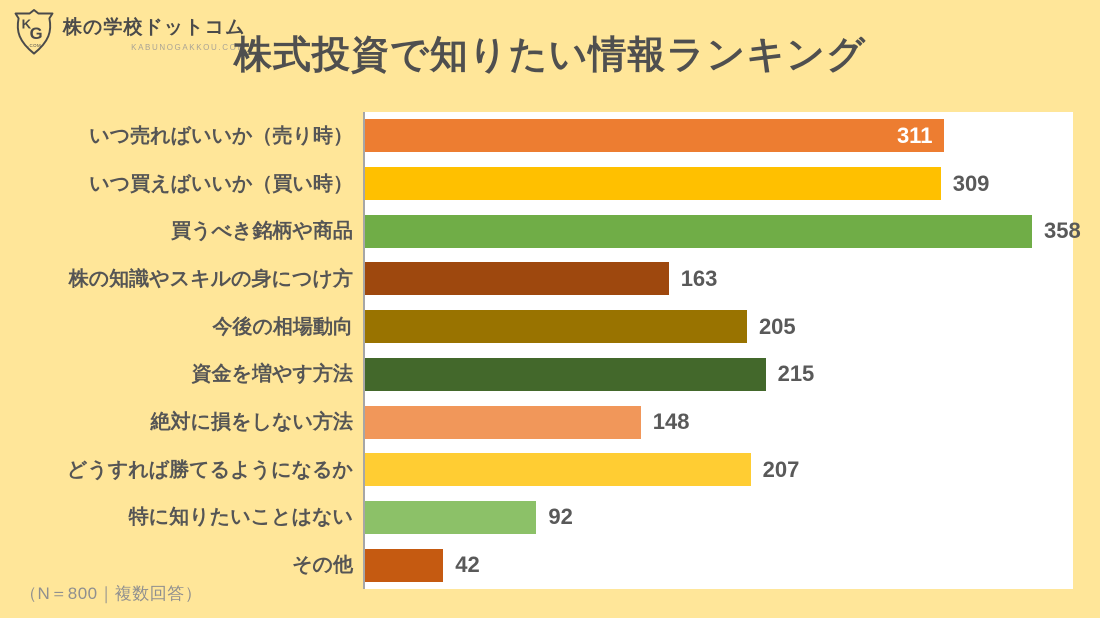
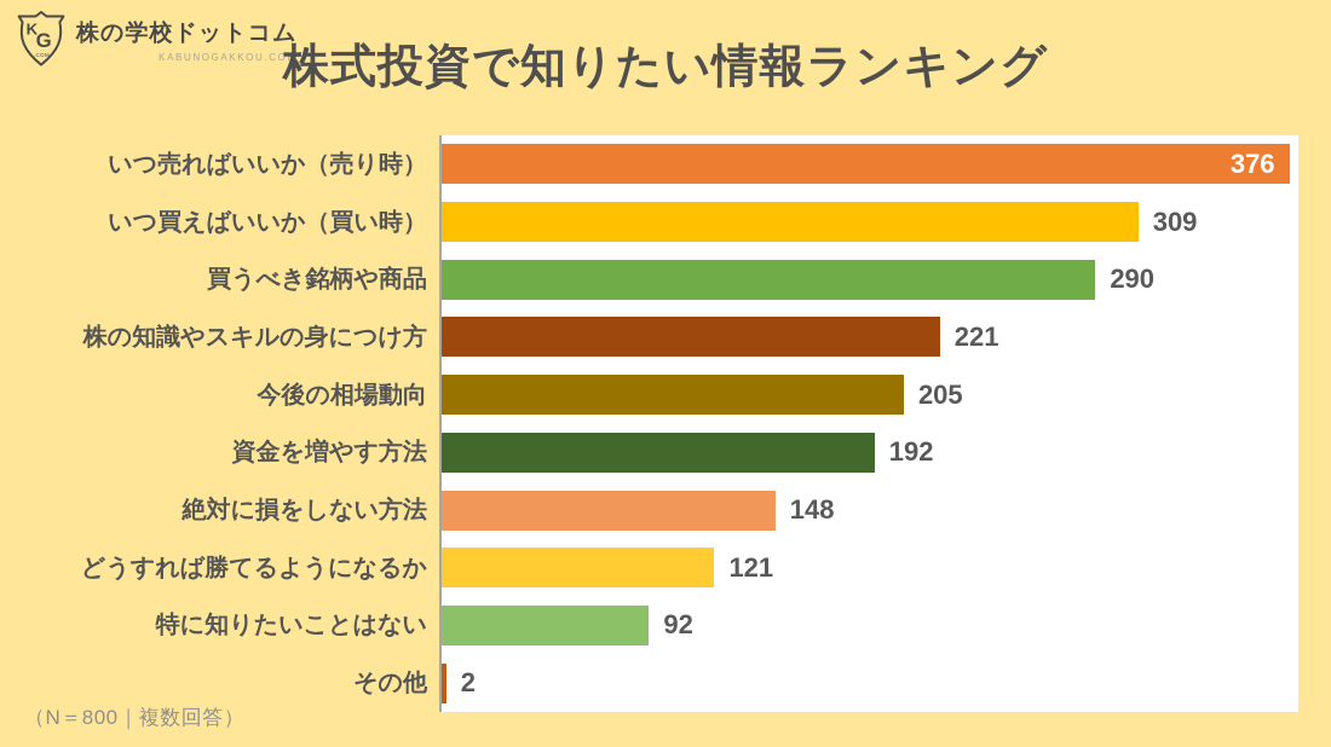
いつ売ればいいか（売り時）: 311 -> 376
買うべき銘柄や商品: 358 -> 290
株の知識やスキルの身につけ方: 163 -> 221
資金を増やす方法: 215 -> 192
どうすれば勝てるようになるか: 207 -> 121
その他: 42 -> 2
